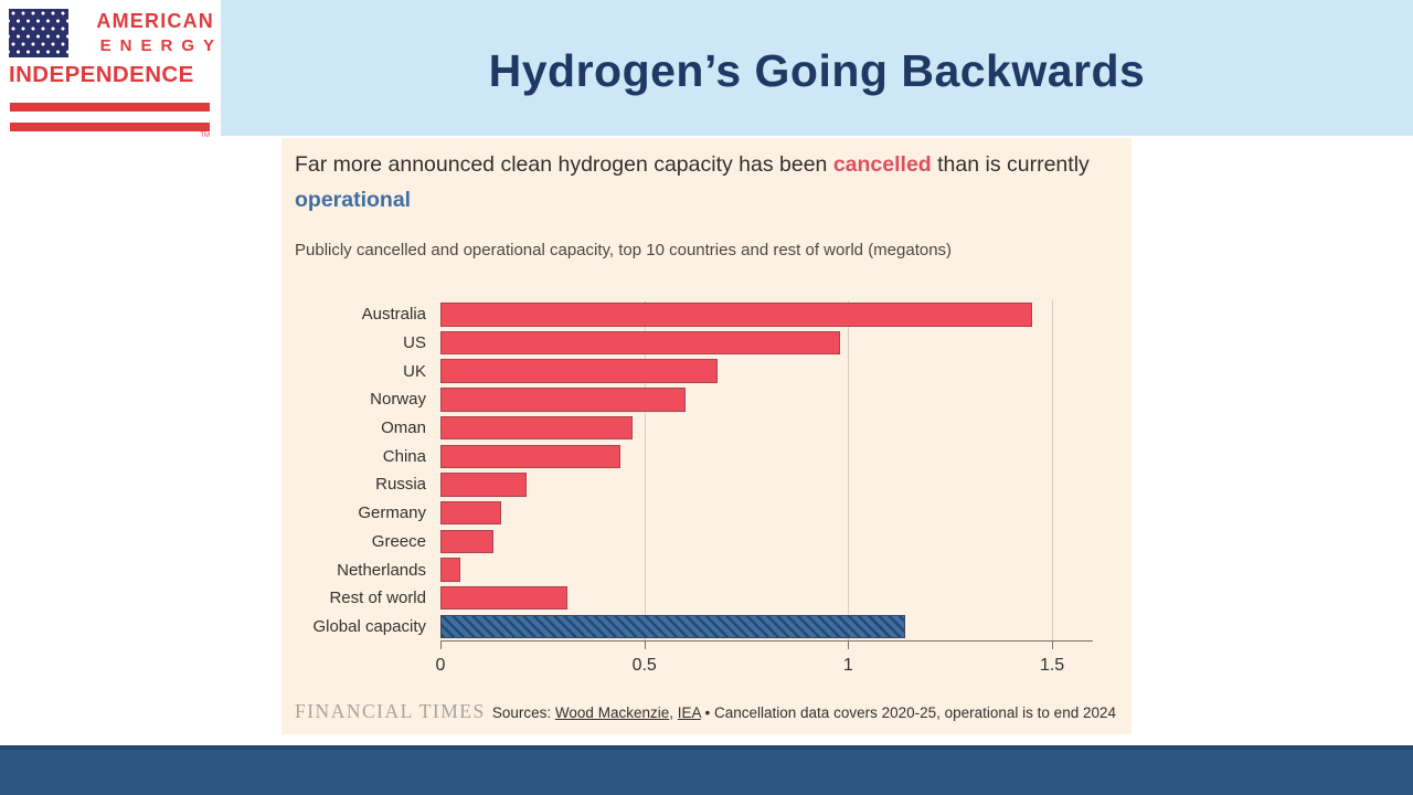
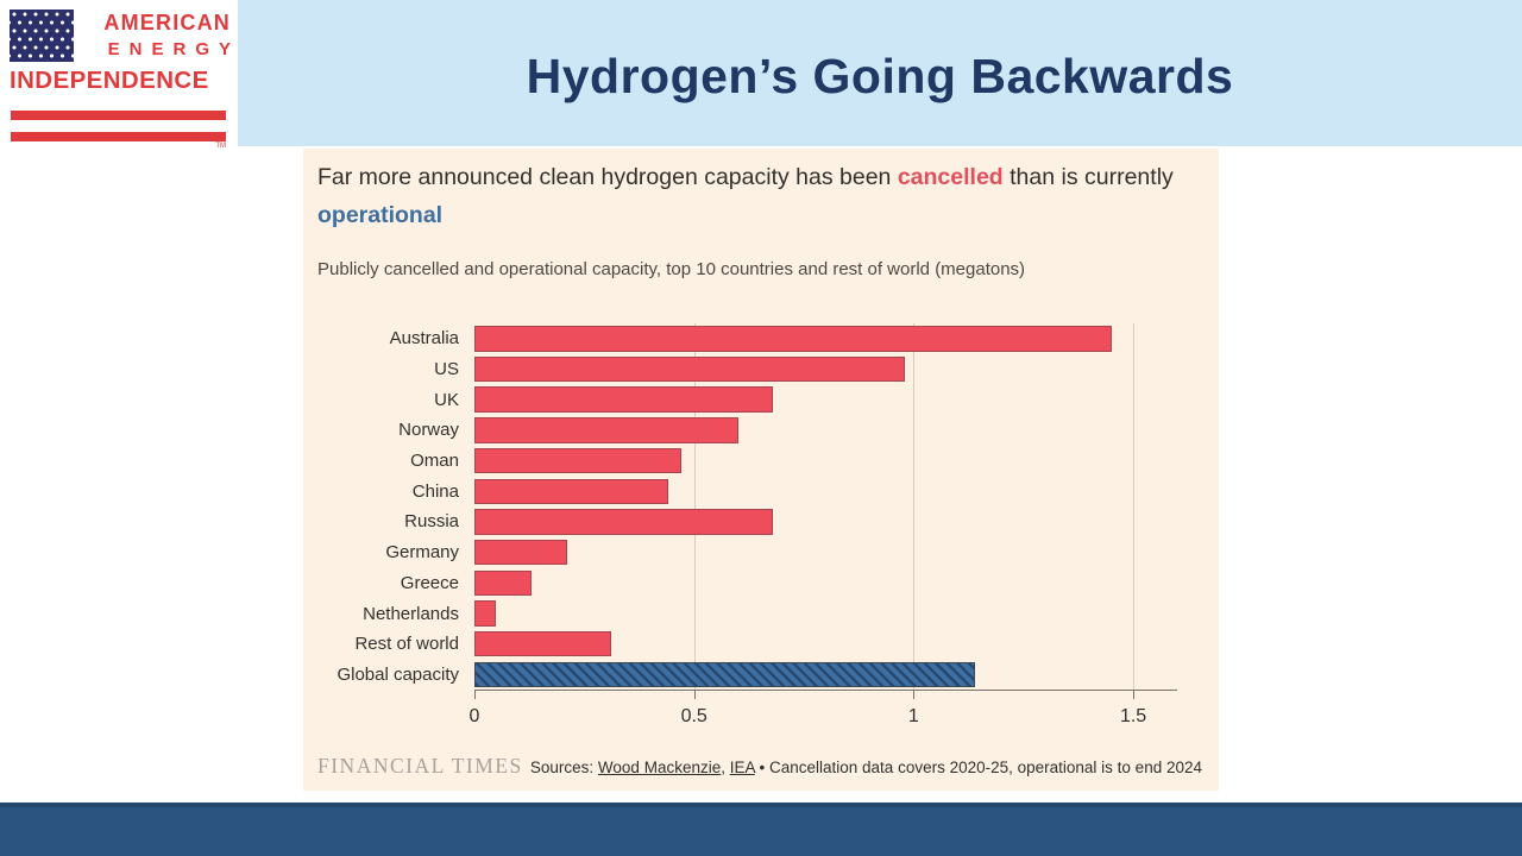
Russia: 0.21 -> 0.68
Germany: 0.15 -> 0.21
